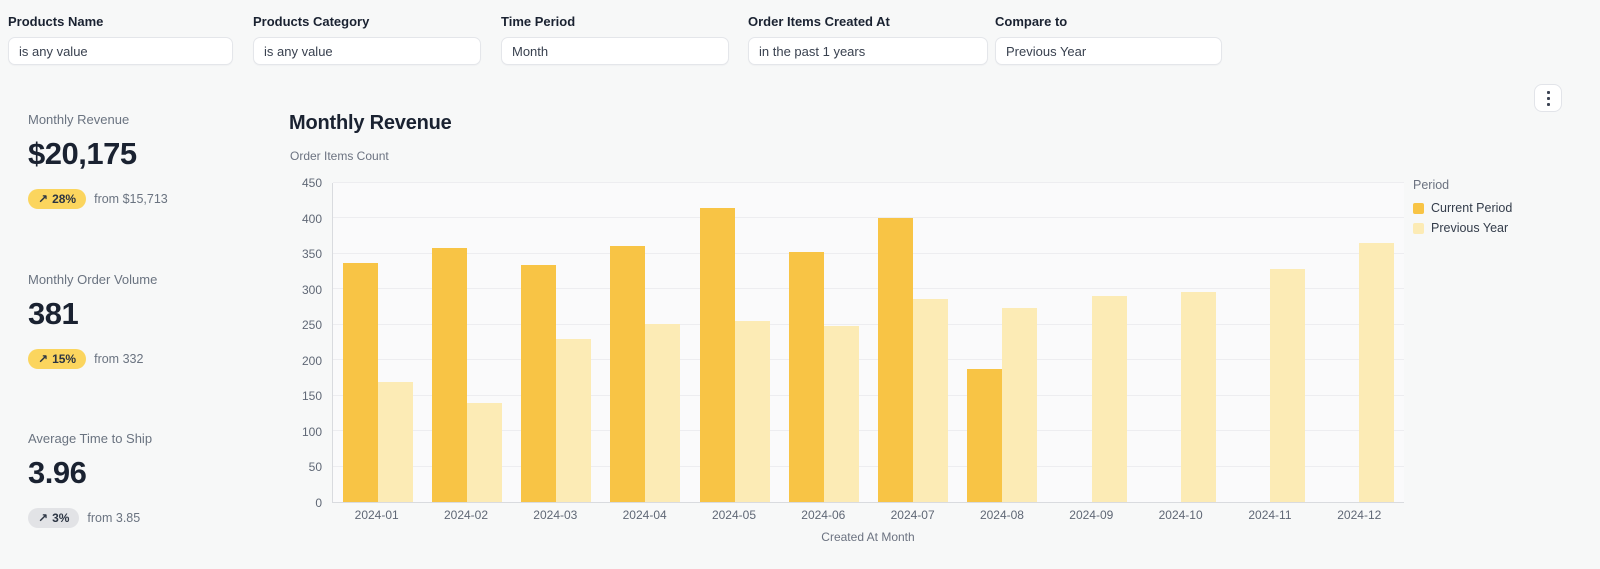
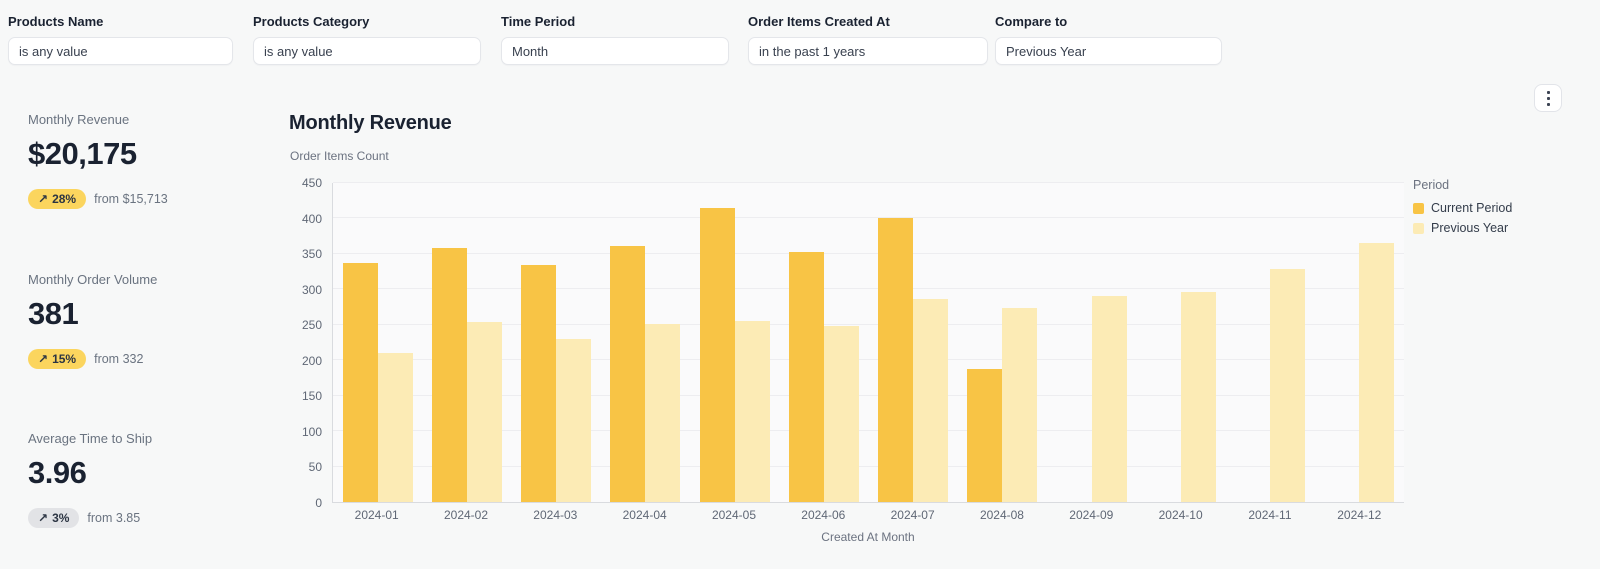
Previous Year/2024-01: 170 -> 210
Previous Year/2024-02: 140 -> 250
